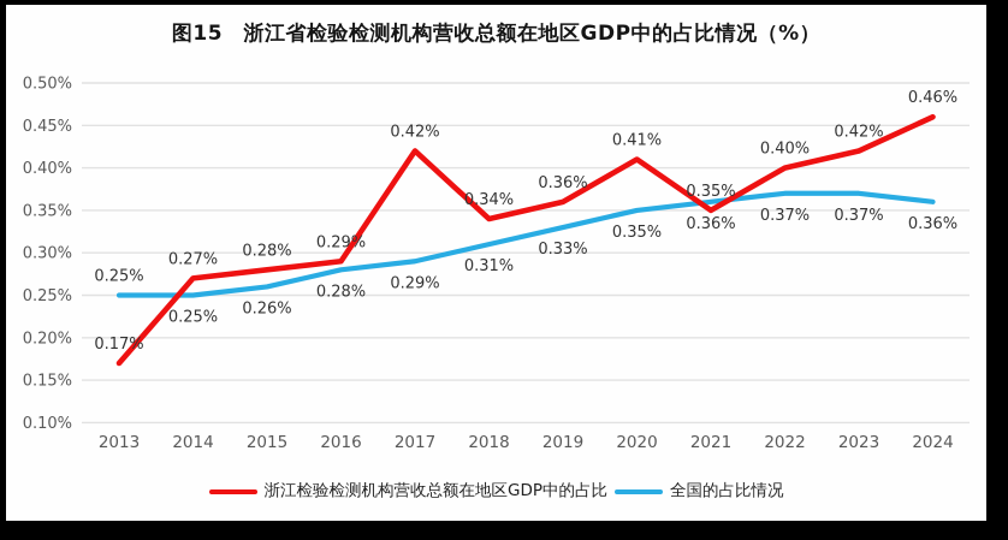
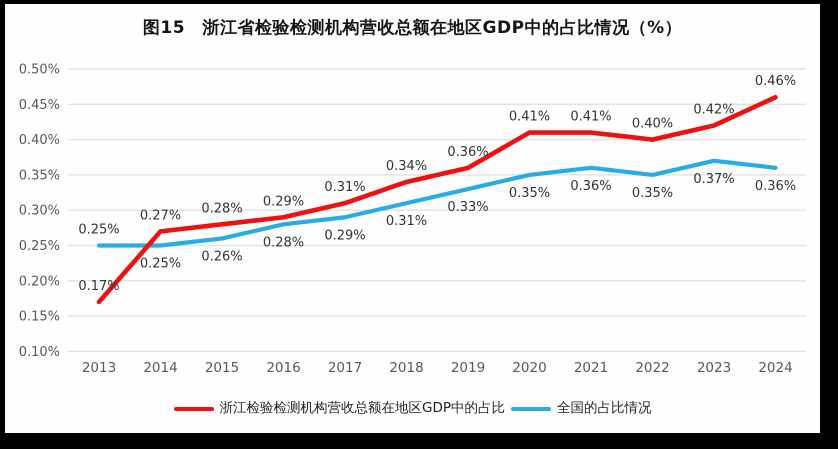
浙江检验检测机构营收总额在地区GDP中的占比/2017: 0.42% -> 0.31%
浙江检验检测机构营收总额在地区GDP中的占比/2021: 0.35% -> 0.41%
全国的占比情况/2022: 0.37% -> 0.35%
